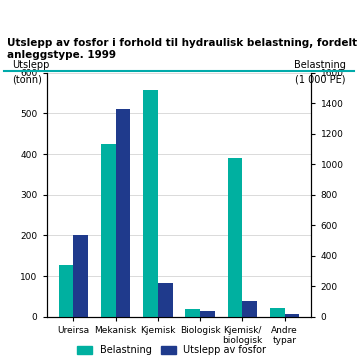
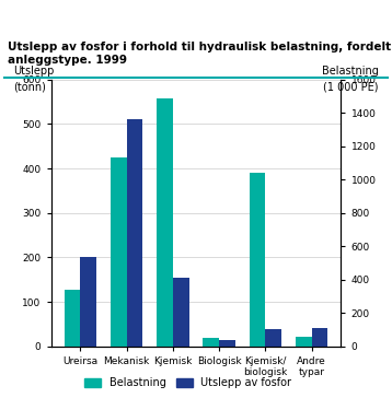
Utslepp av fosfor/Kjemisk: 83 -> 155
Utslepp av fosfor/Andre typar: 7 -> 40
